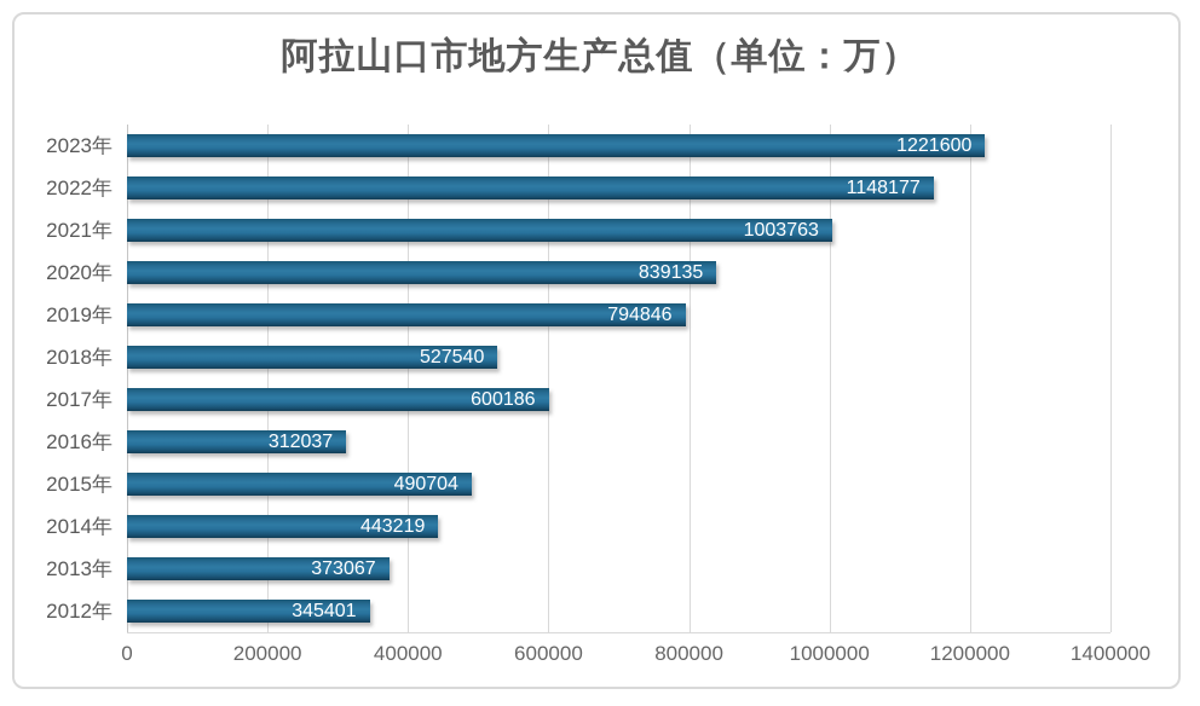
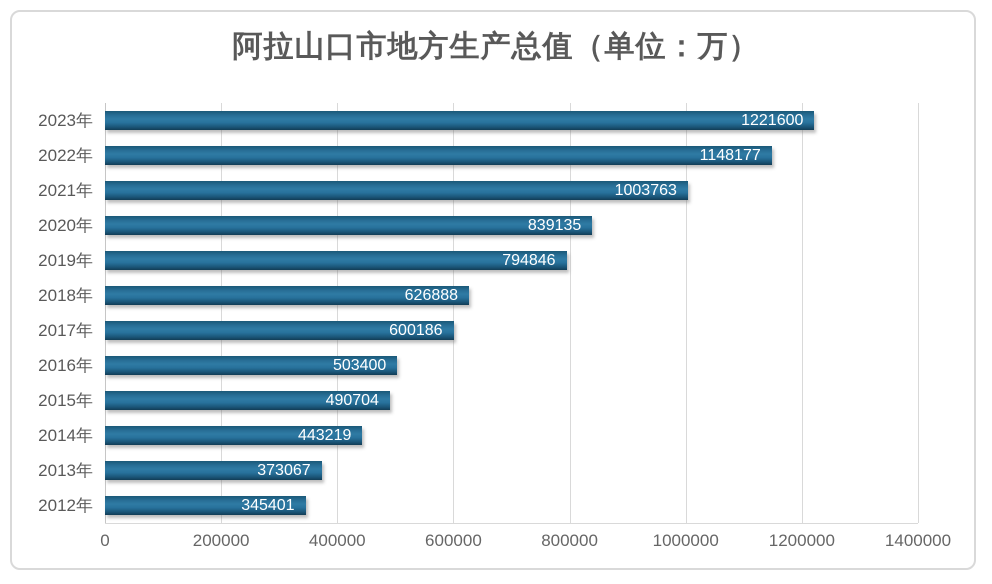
2018年: 527540 -> 626888
2016年: 312037 -> 503400
